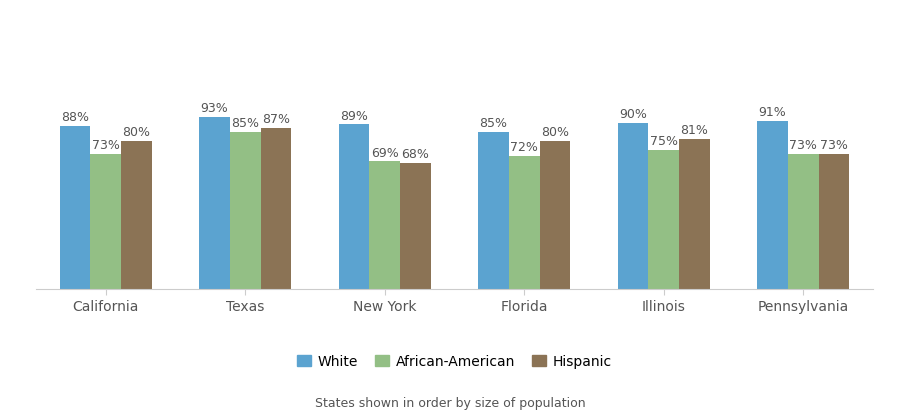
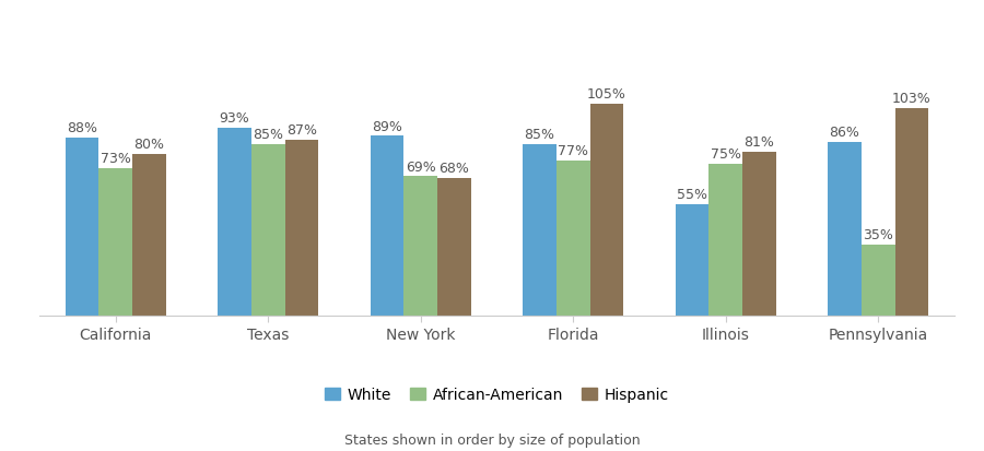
African-American/Florida: 72% -> 77%
Hispanic/Florida: 80% -> 105%
White/Illinois: 90% -> 55%
White/Pennsylvania: 91% -> 86%
African-American/Pennsylvania: 73% -> 35%
Hispanic/Pennsylvania: 73% -> 103%
